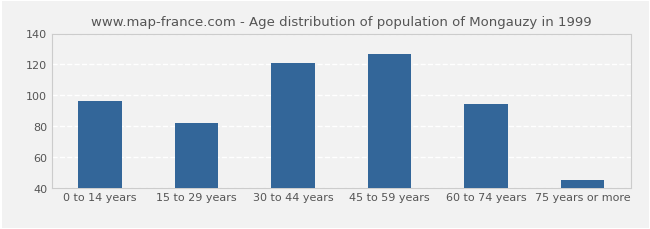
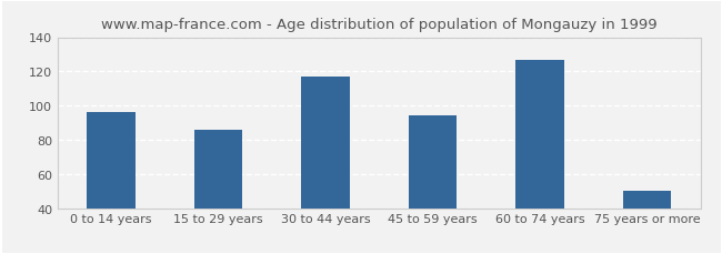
15 to 29 years: 82 -> 86
30 to 44 years: 121 -> 117
45 to 59 years: 127 -> 94
60 to 74 years: 94 -> 127
75 years or more: 45 -> 50
